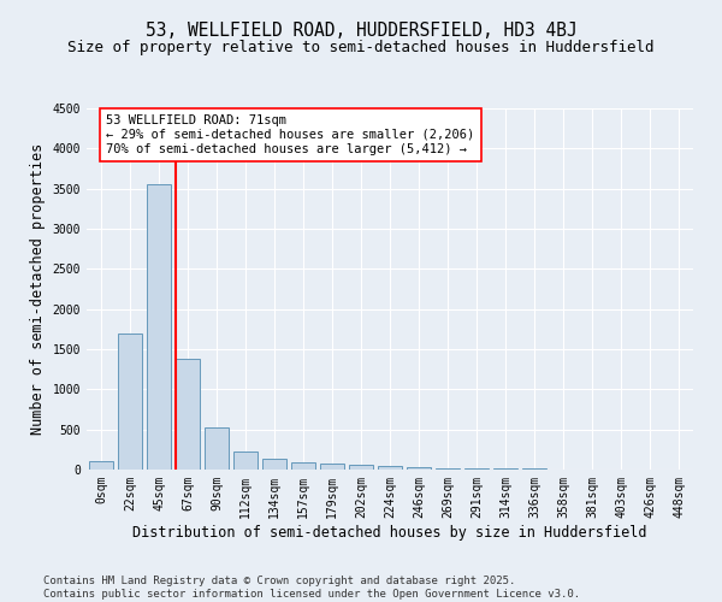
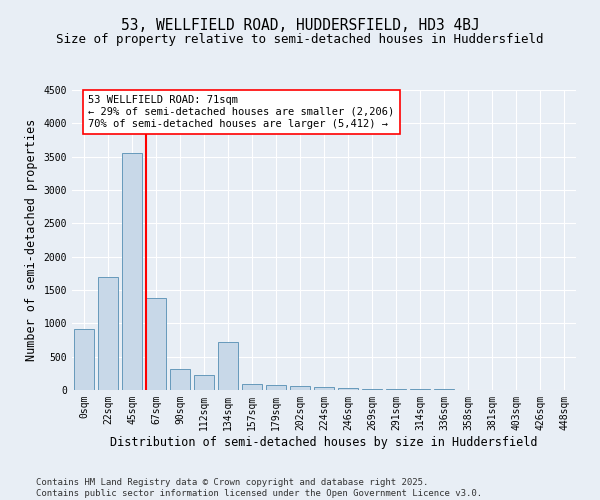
0sqm: 100 -> 920
90sqm: 530 -> 320
134sqm: 140 -> 720
